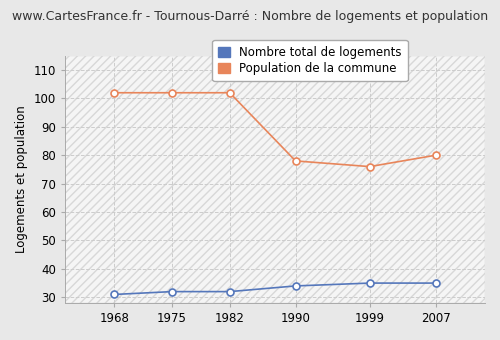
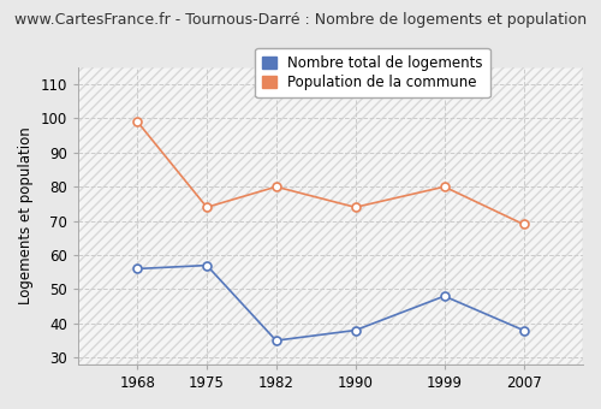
Nombre total de logements/1968: 31 -> 56
Population de la commune/1968: 102 -> 99
Nombre total de logements/1975: 32 -> 57
Population de la commune/1975: 102 -> 74
Nombre total de logements/1982: 32 -> 35
Population de la commune/1982: 102 -> 80
Nombre total de logements/1990: 34 -> 38
Population de la commune/1990: 78 -> 74
Nombre total de logements/1999: 35 -> 48
Population de la commune/1999: 76 -> 80
Nombre total de logements/2007: 35 -> 38
Population de la commune/2007: 80 -> 69
